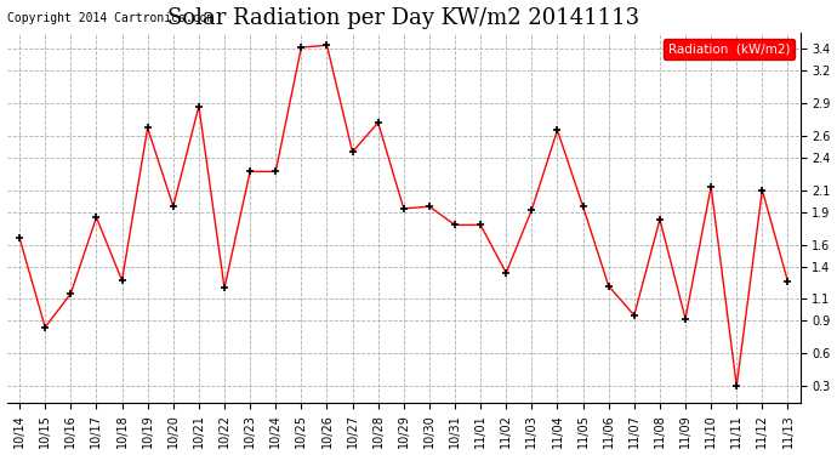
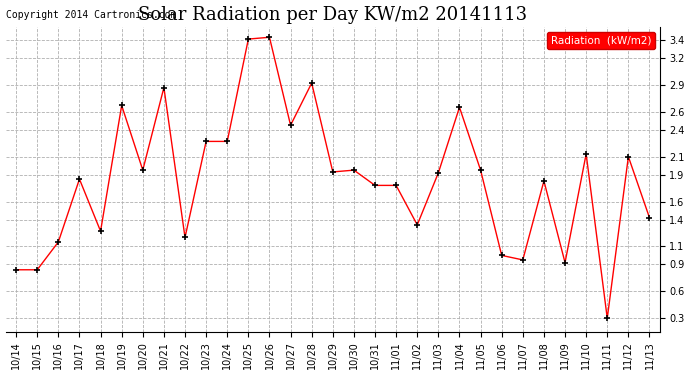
10/14: 1.66 -> 0.84
10/28: 2.72 -> 2.92
11/06: 1.22 -> 1.00
11/13: 1.26 -> 1.42
